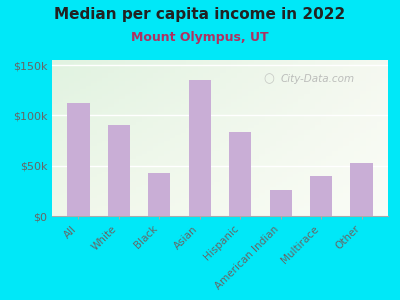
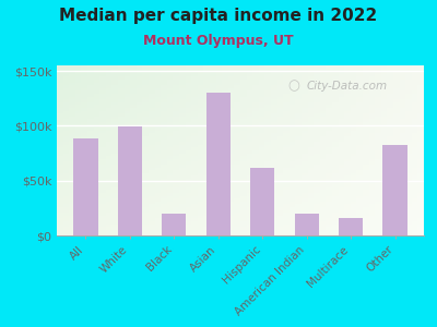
All: $112k -> $88k
White: $90k -> $99k
Black: $43k -> $20k
Asian: $135k -> $130k
Hispanic: $83k -> $62k
American Indian: $26k -> $20k
Multirace: $40k -> $16k
Other: $53k -> $82k
